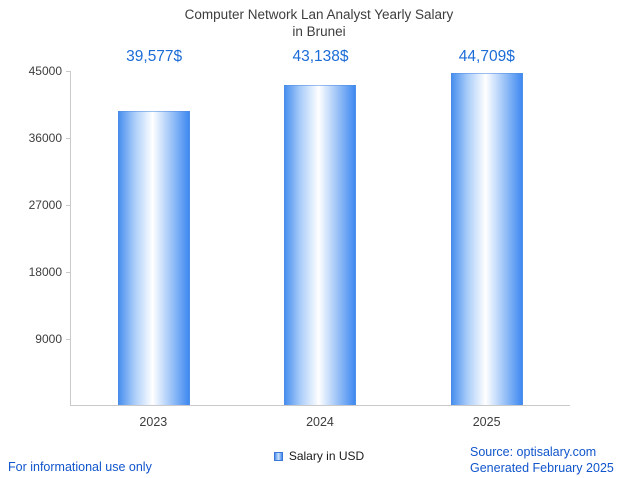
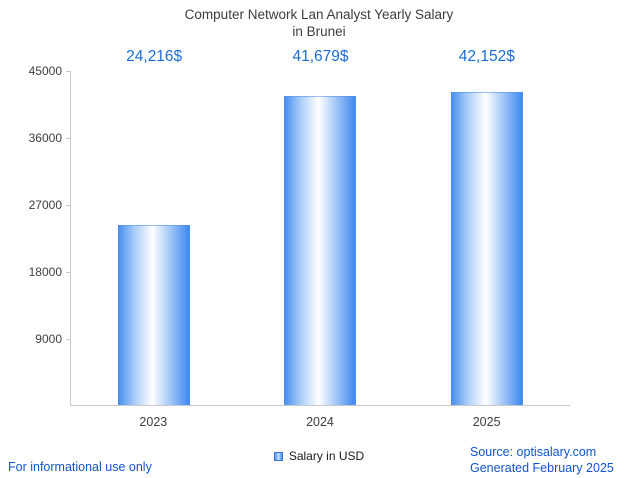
2023: 39,577 -> 24,216
2024: 43,138 -> 41,679
2025: 44,709 -> 42,152
